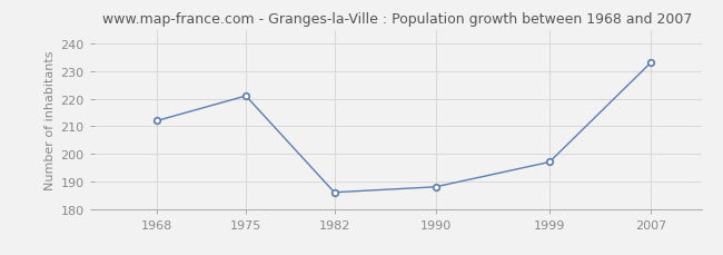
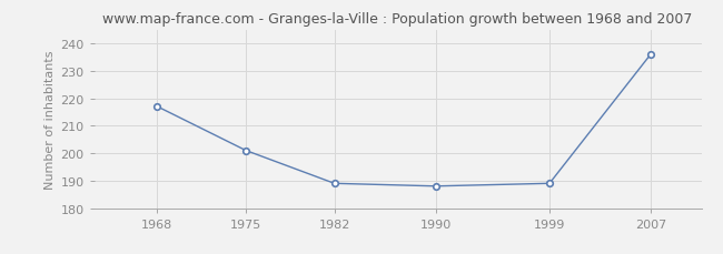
1968: 212 -> 217
1975: 221 -> 201
1982: 186 -> 189
1999: 197 -> 189
2007: 233 -> 236
